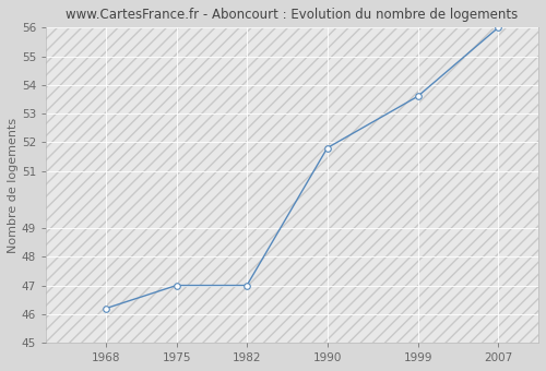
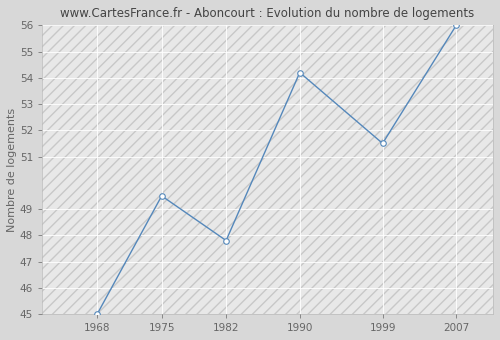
1968: 46.2 -> 45.0
1975: 47.0 -> 49.5
1982: 47.0 -> 47.8
1990: 51.8 -> 54.2
1999: 53.6 -> 51.5
